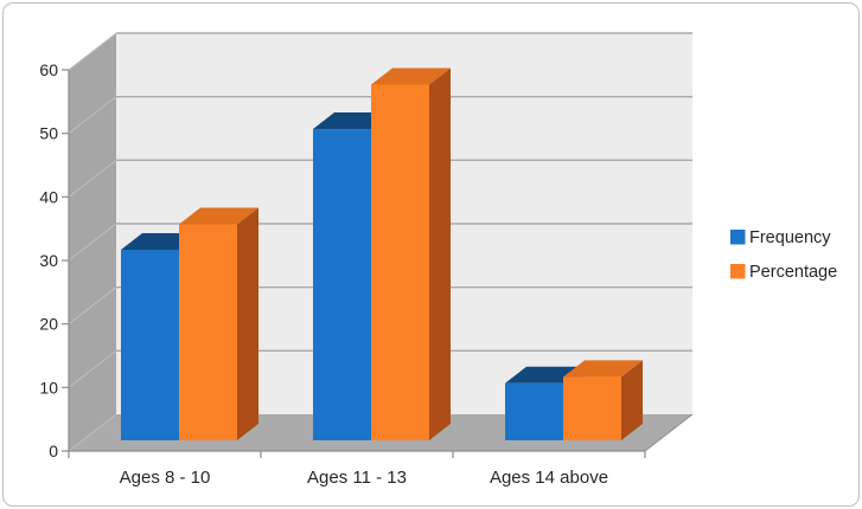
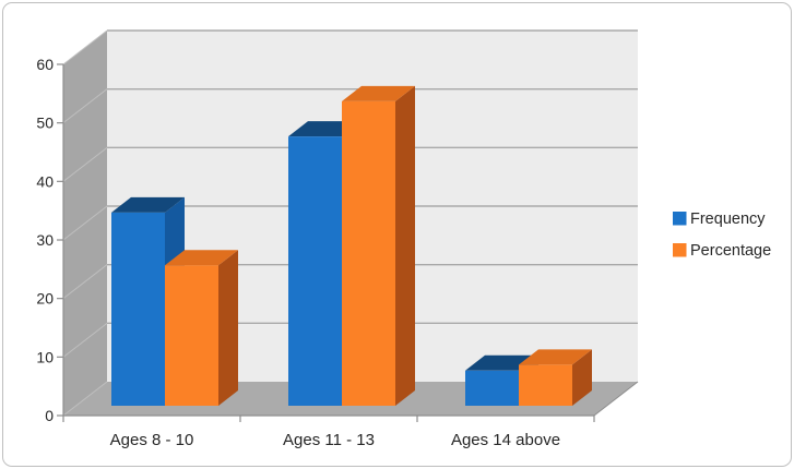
Frequency/Ages 8 - 10: 30 -> 33
Percentage/Ages 8 - 10: 34 -> 24
Frequency/Ages 11 - 13: 49 -> 46
Percentage/Ages 11 - 13: 56 -> 52
Frequency/Ages 14 above: 9 -> 6
Percentage/Ages 14 above: 10 -> 7
